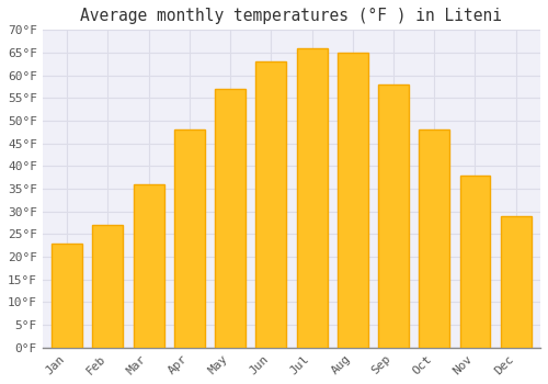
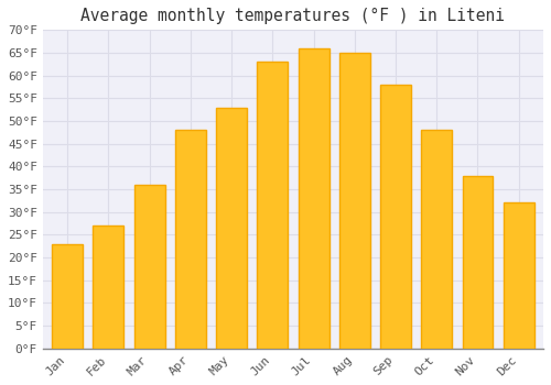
May: 57°F -> 53°F
Dec: 29°F -> 32°F
